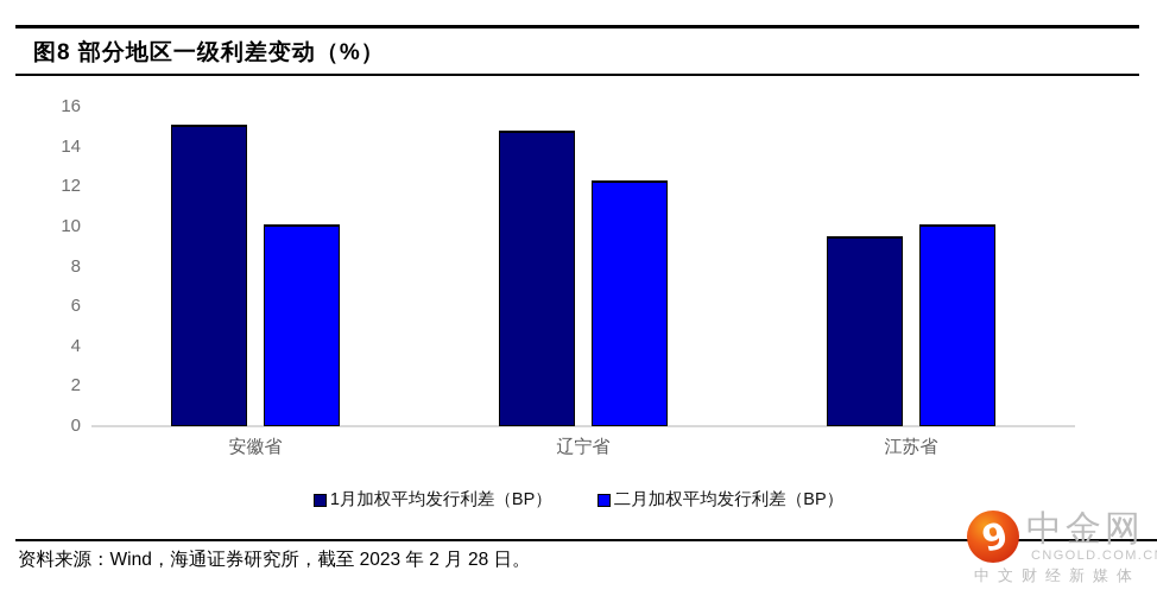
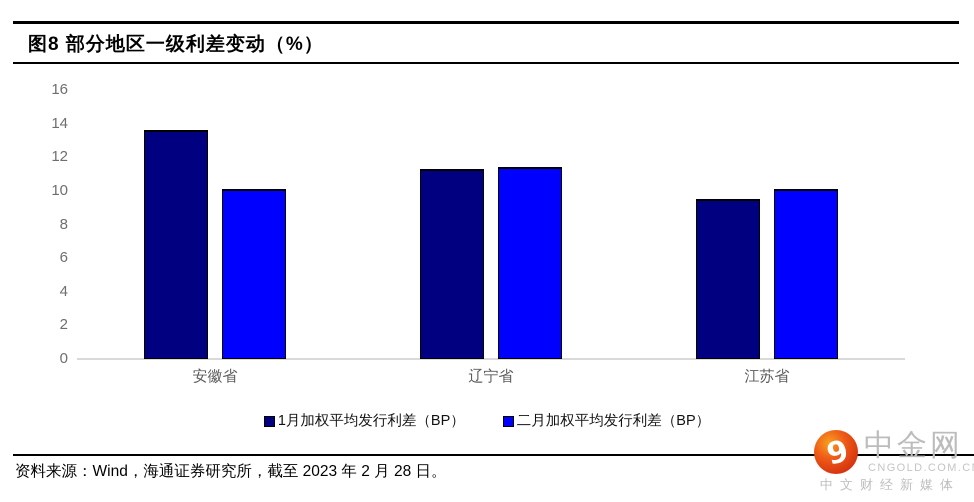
1月加权平均发行利差（BP）/安徽省: 15.1 -> 13.6
1月加权平均发行利差（BP）/辽宁省: 14.8 -> 11.3
二月加权平均发行利差（BP）/辽宁省: 12.3 -> 11.4
